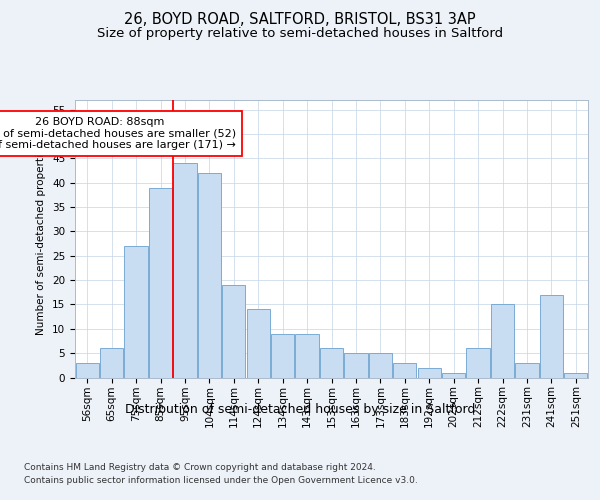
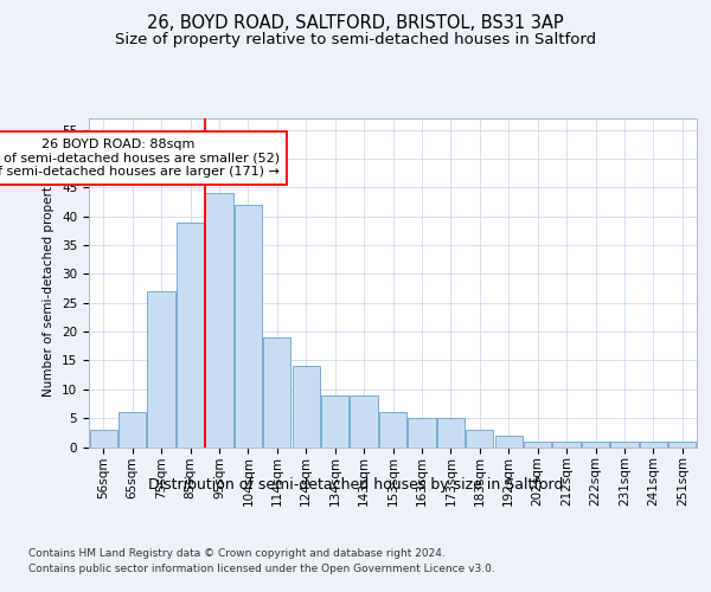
212sqm: 6 -> 1
222sqm: 15 -> 1
231sqm: 3 -> 1
241sqm: 17 -> 1
